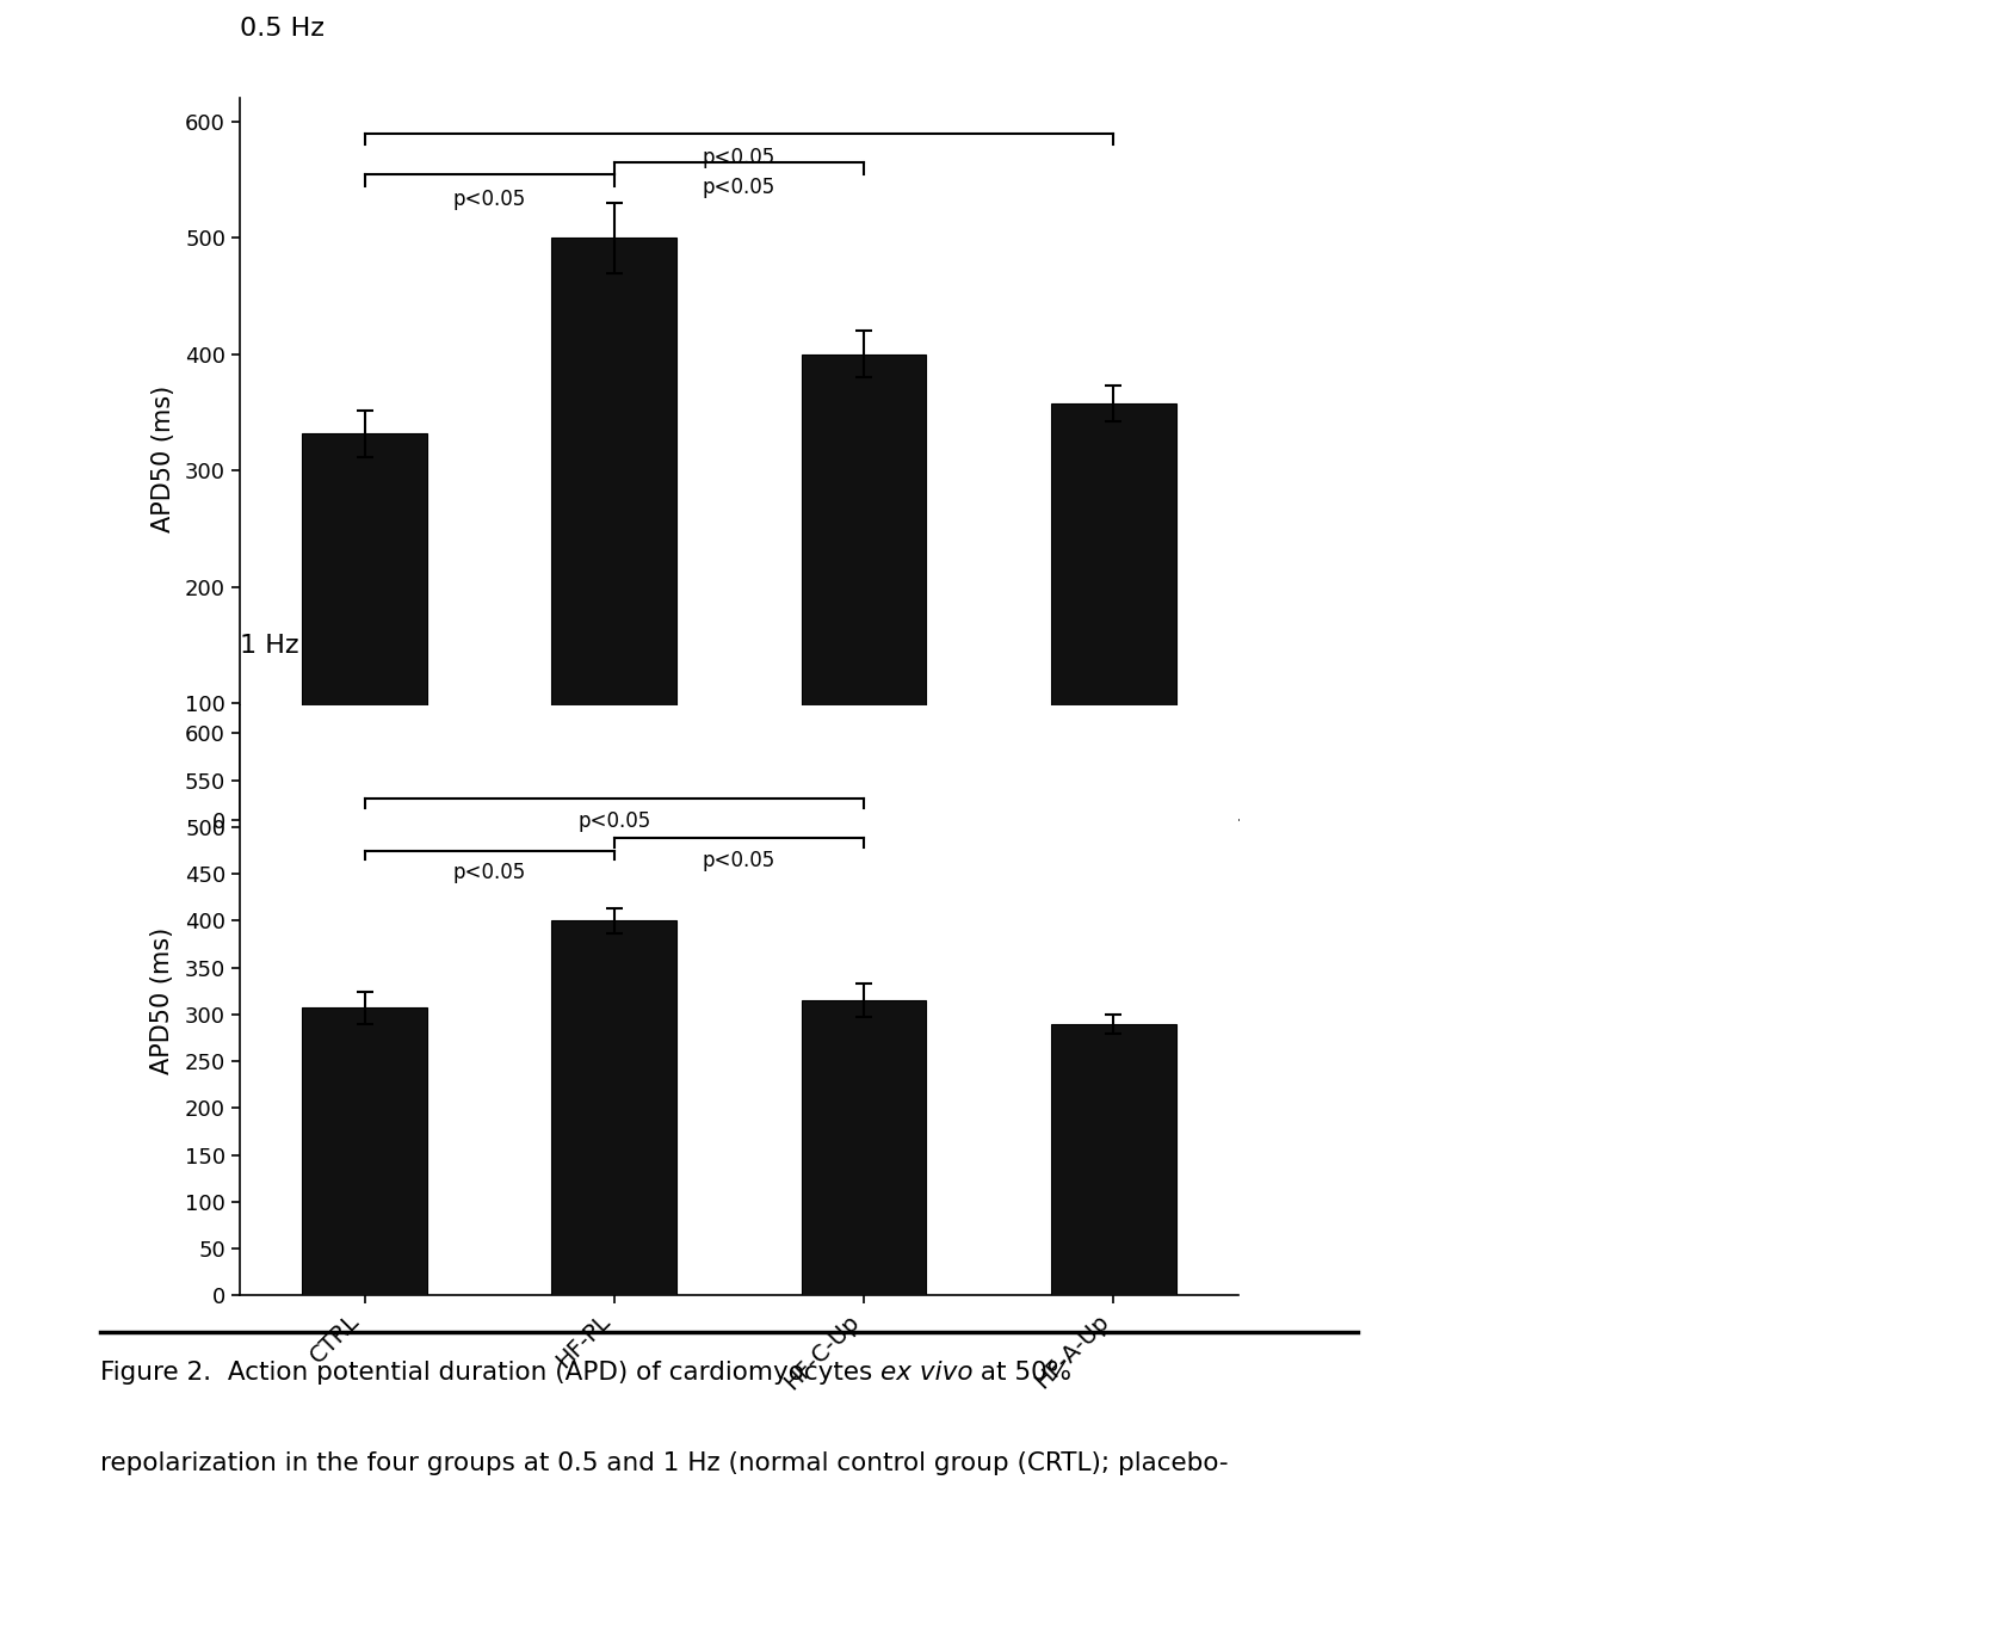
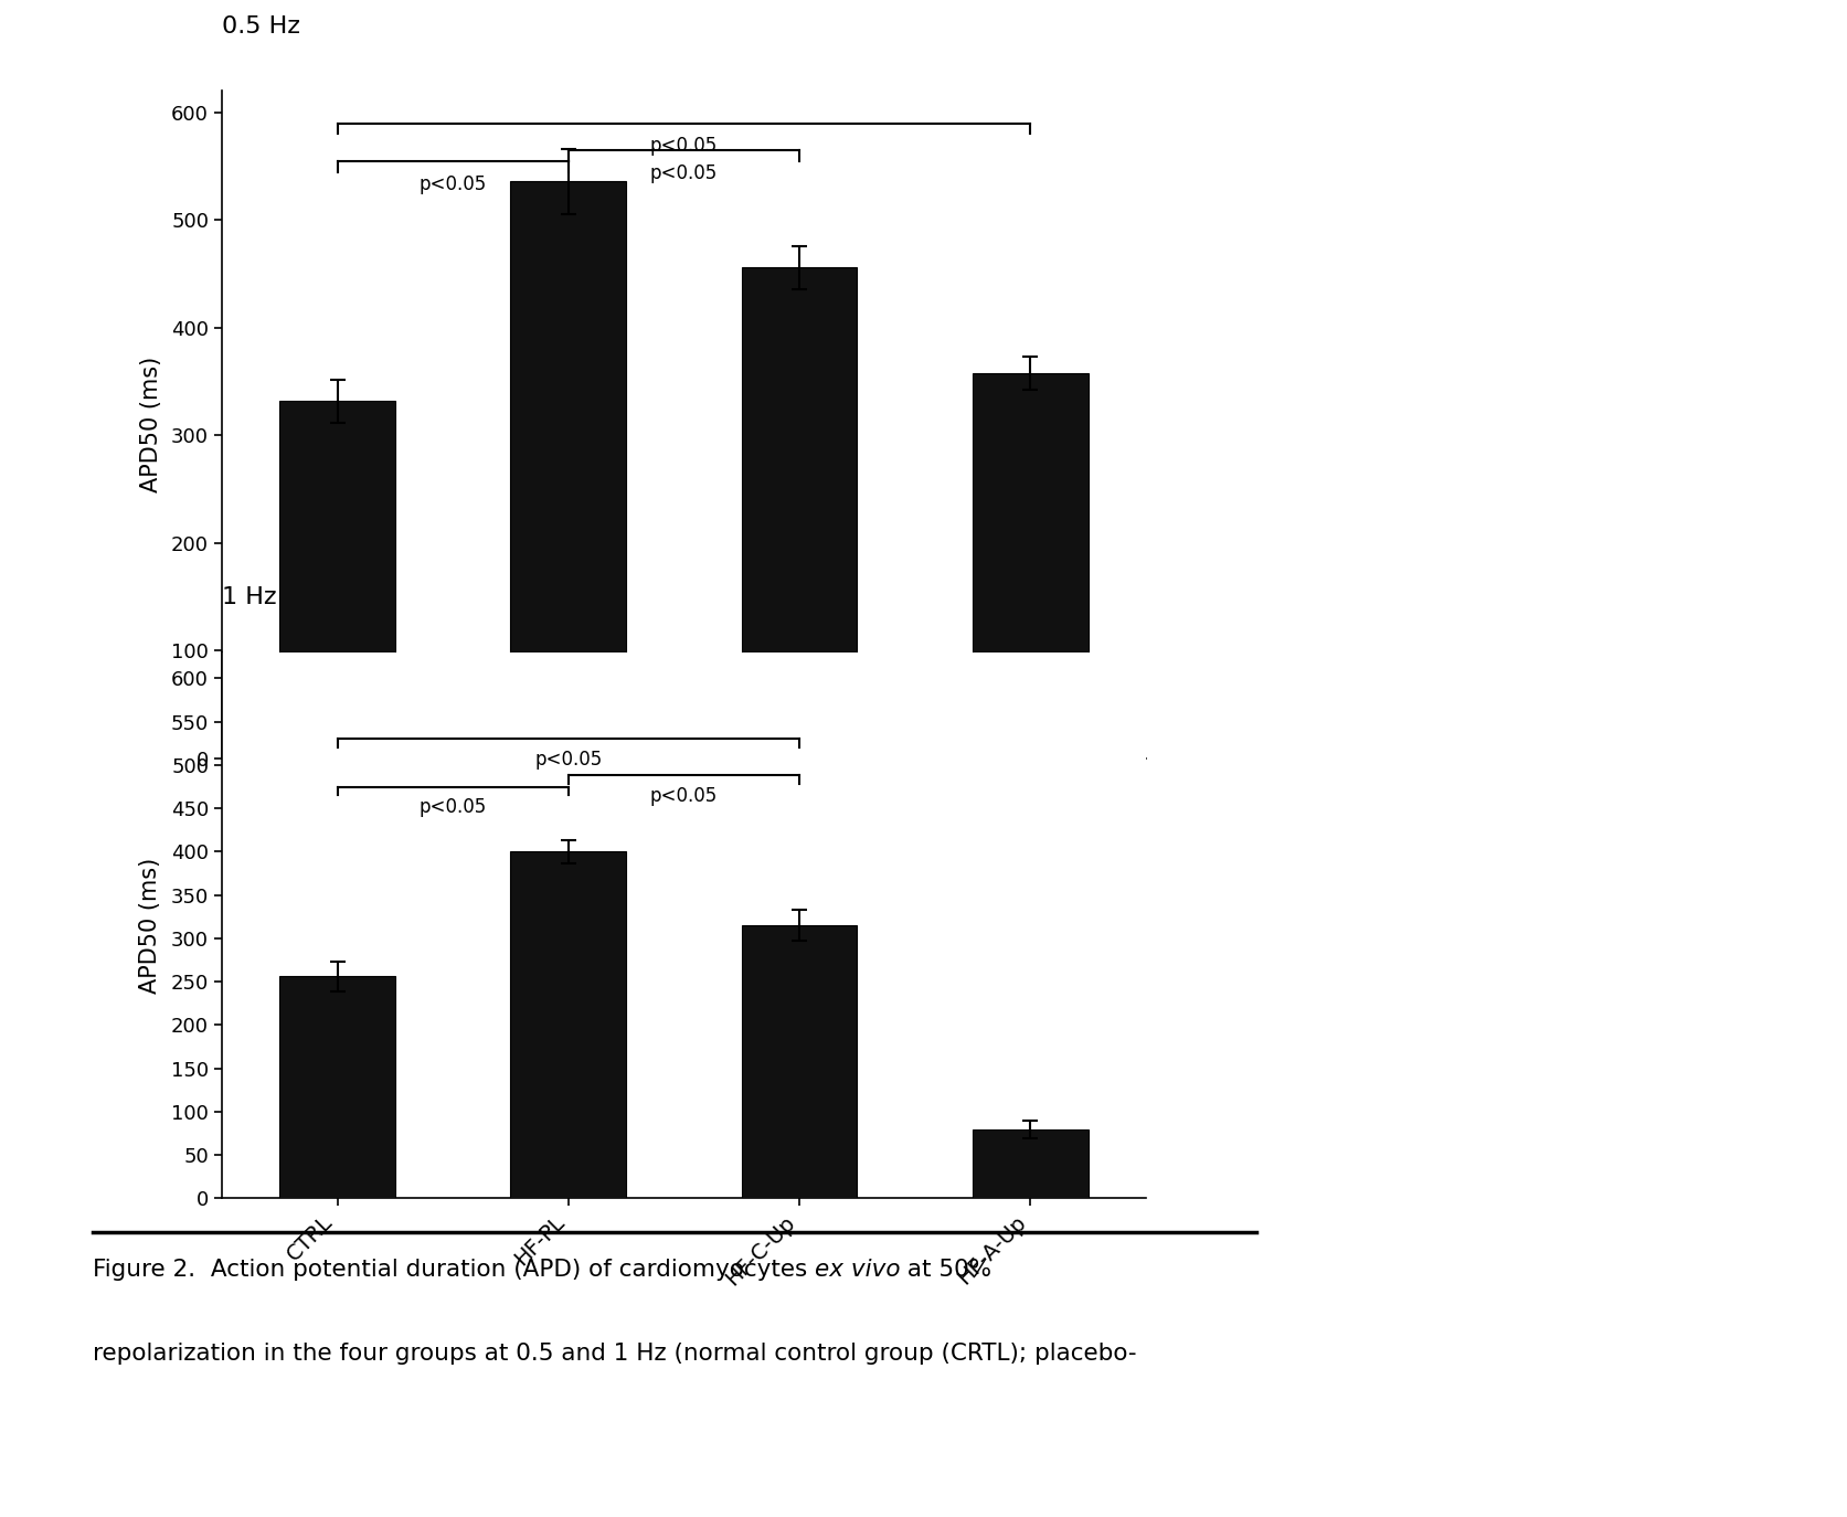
HF-PL: 500 -> 536
HF-C-Up: 400 -> 456
CTRL: 307 -> 256
HF-A-Up: 290 -> 80
